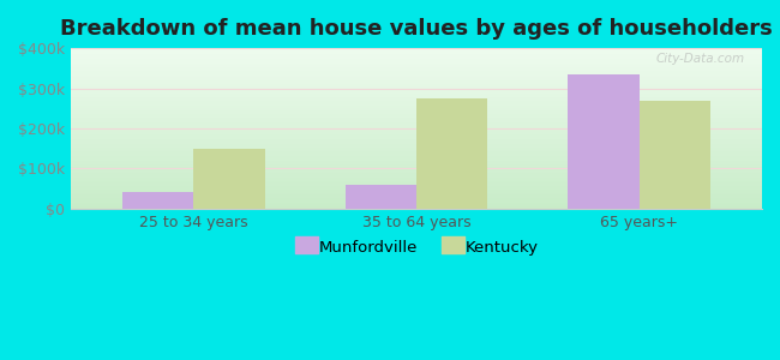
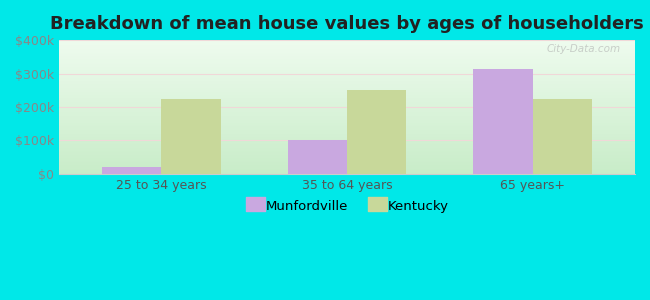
Munfordville/25 to 34 years: $40k -> $20k
Kentucky/25 to 34 years: $150k -> $225k
Munfordville/35 to 64 years: $60k -> $100k
Kentucky/35 to 64 years: $275k -> $252k
Munfordville/65 years+: $335k -> $315k
Kentucky/65 years+: $270k -> $225k
